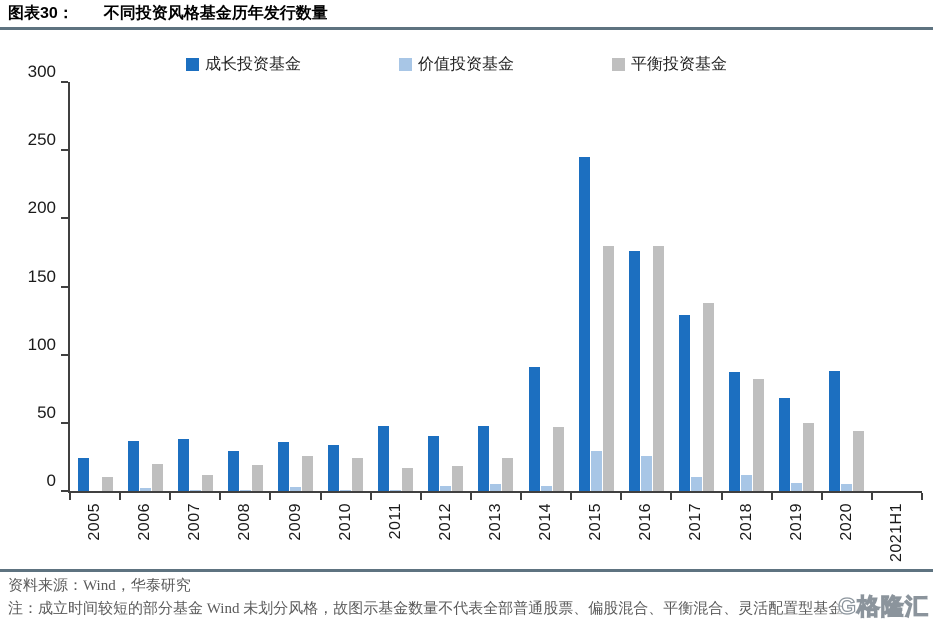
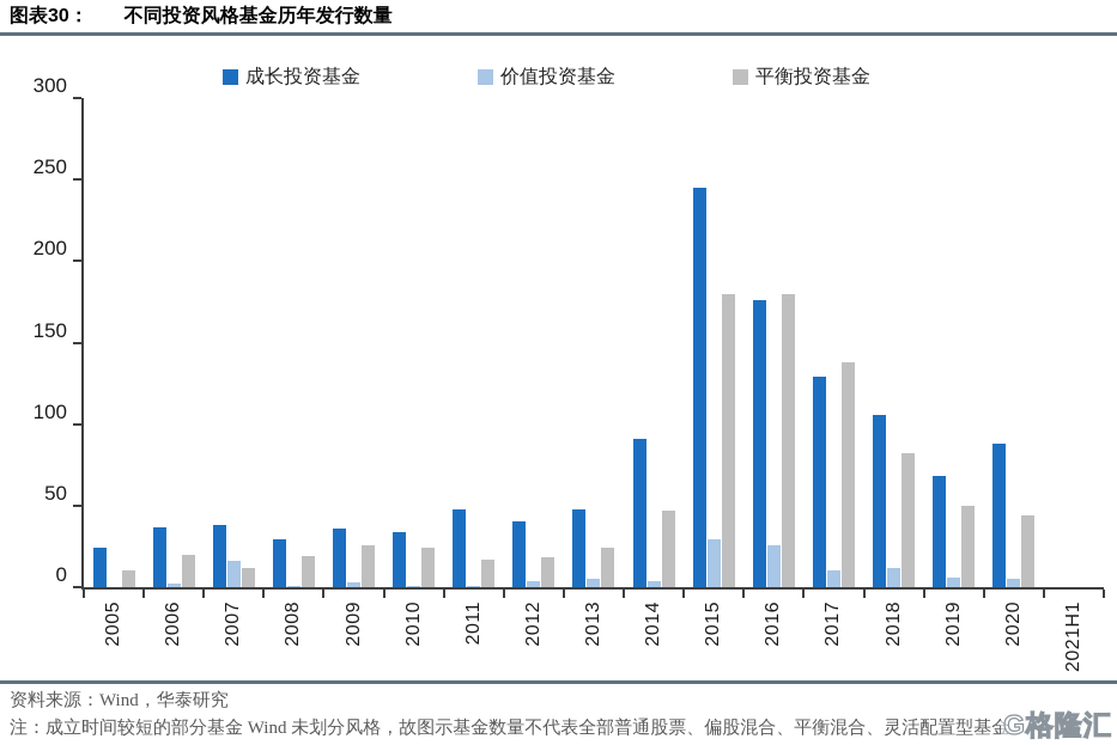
价值投资基金/2007: 1 -> 16
成长投资基金/2018: 87 -> 106
